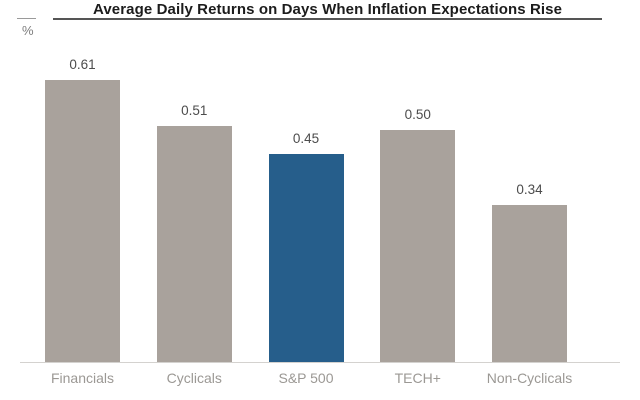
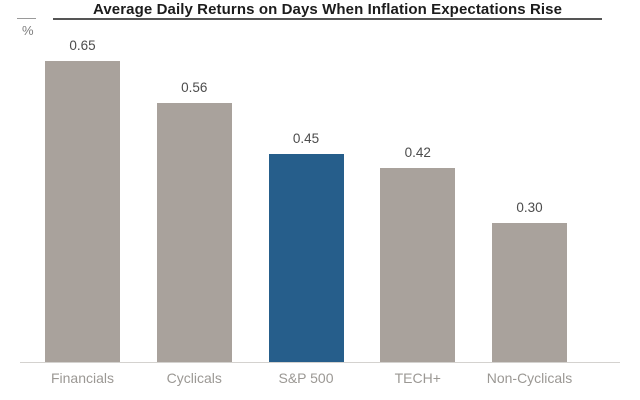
Financials: 0.61 -> 0.65
Cyclicals: 0.51 -> 0.56
TECH+: 0.50 -> 0.42
Non-Cyclicals: 0.34 -> 0.30
